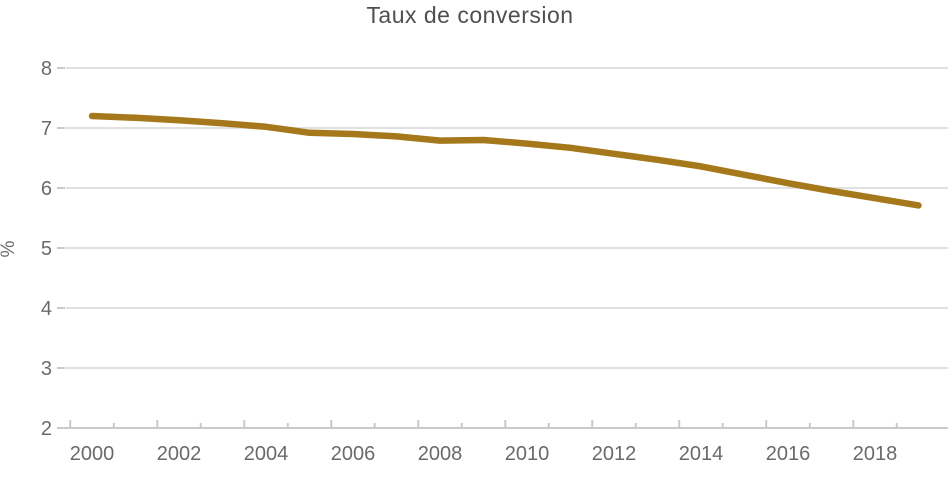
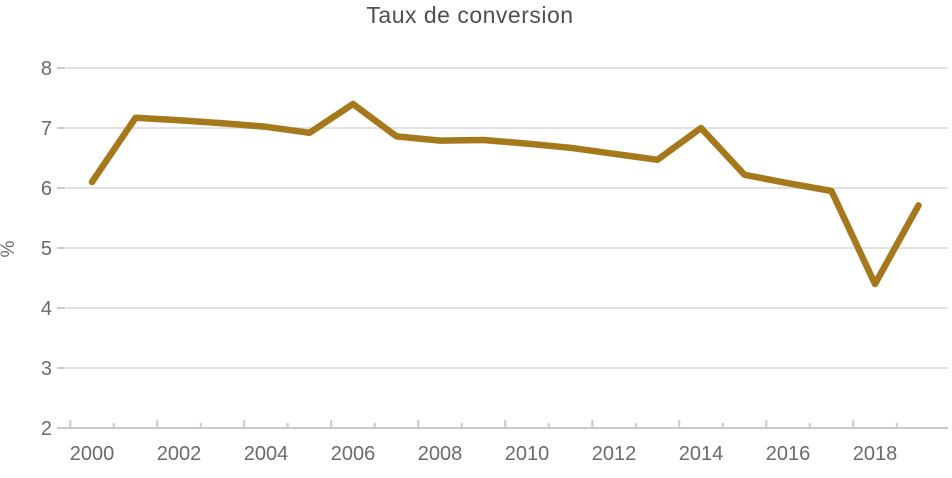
2000: 7.2 -> 6.1
2006: 6.9 -> 7.4
2014: 6.4 -> 7.0
2018: 5.8 -> 4.4
